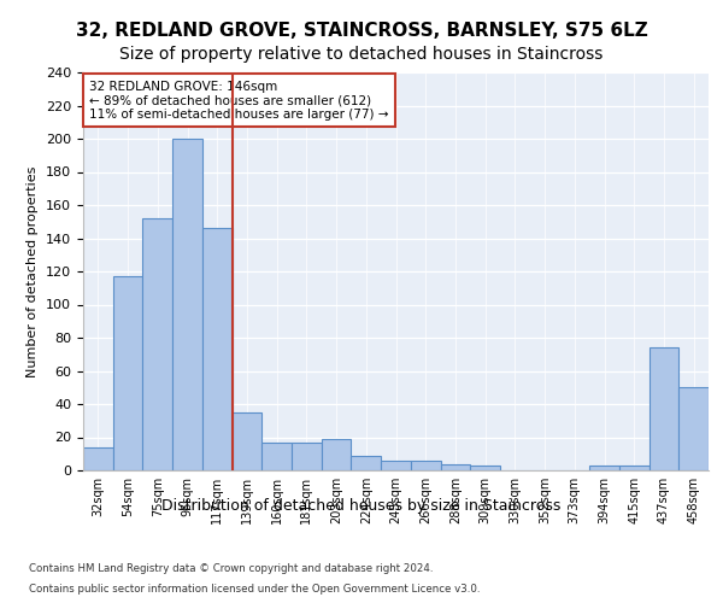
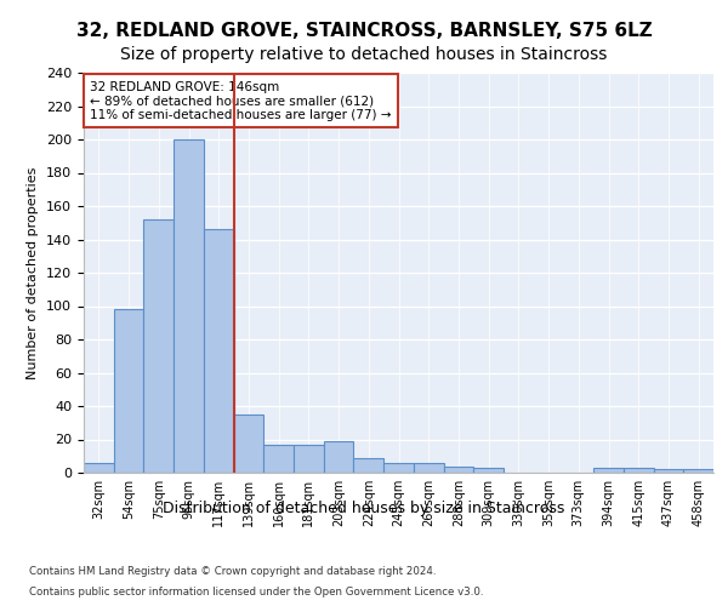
32sqm: 14 -> 6
54sqm: 117 -> 98
437sqm: 74 -> 2
458sqm: 50 -> 2
